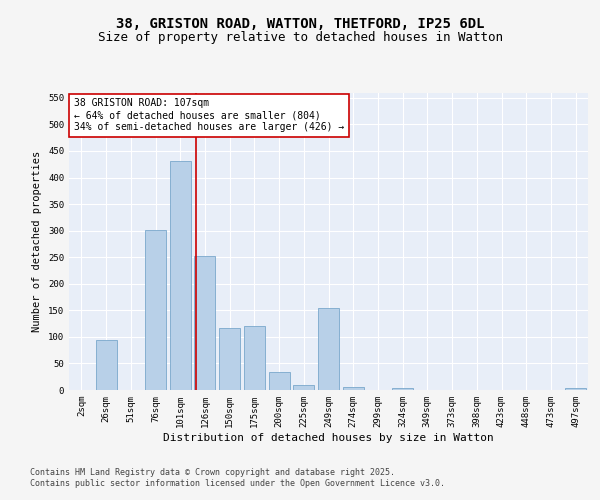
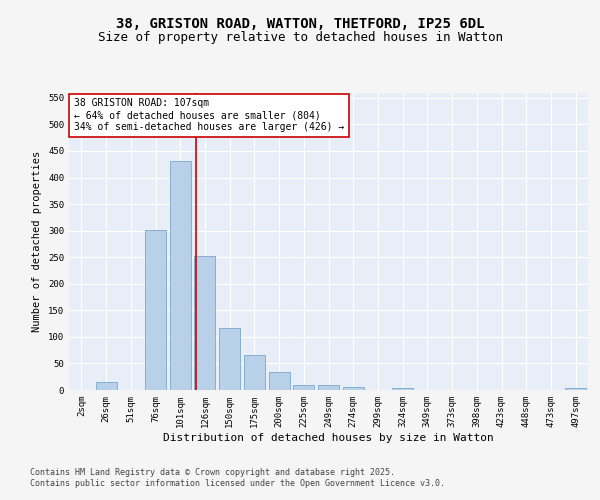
26sqm: 94 -> 15
175sqm: 120 -> 65
249sqm: 154 -> 10
